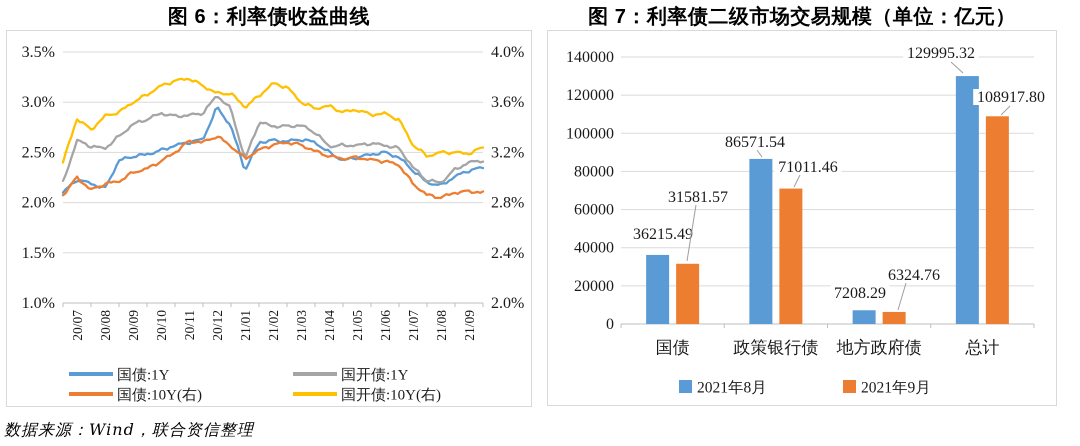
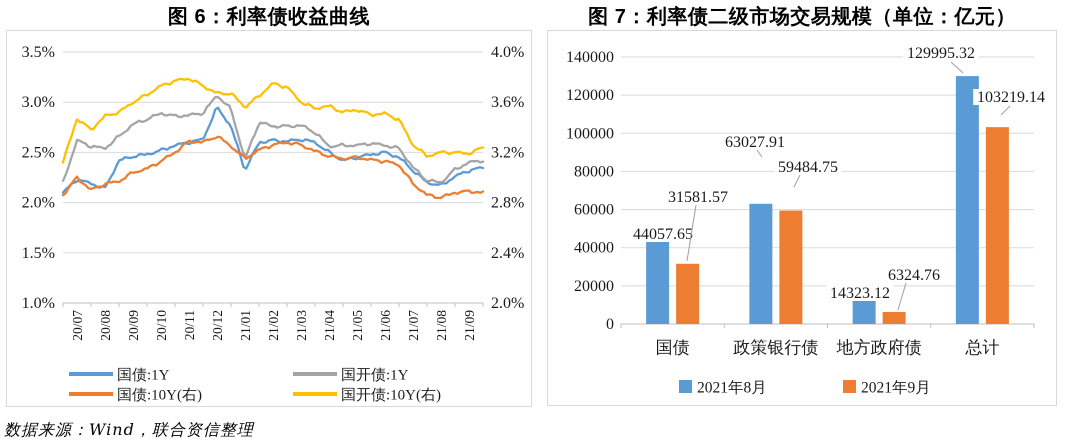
图 7：利率债二级市场交易规模（单位：亿元）/2021年8月/国债: 36215.49 -> 44057.65
图 7：利率债二级市场交易规模（单位：亿元）/2021年8月/政策银行债: 86571.54 -> 63027.91
图 7：利率债二级市场交易规模（单位：亿元）/2021年9月/政策银行债: 71011.46 -> 59484.75
图 7：利率债二级市场交易规模（单位：亿元）/2021年8月/地方政府债: 7208.29 -> 14323.12
图 7：利率债二级市场交易规模（单位：亿元）/2021年9月/总计: 108917.80 -> 103219.14
